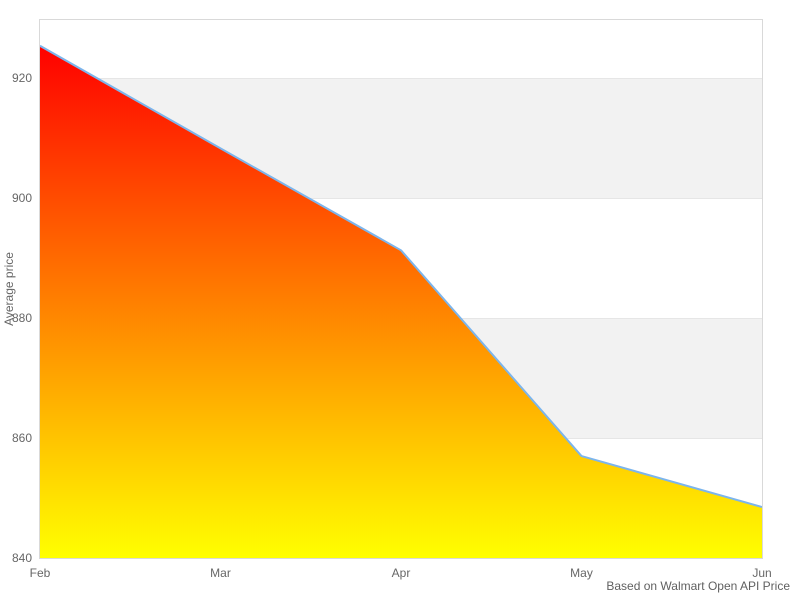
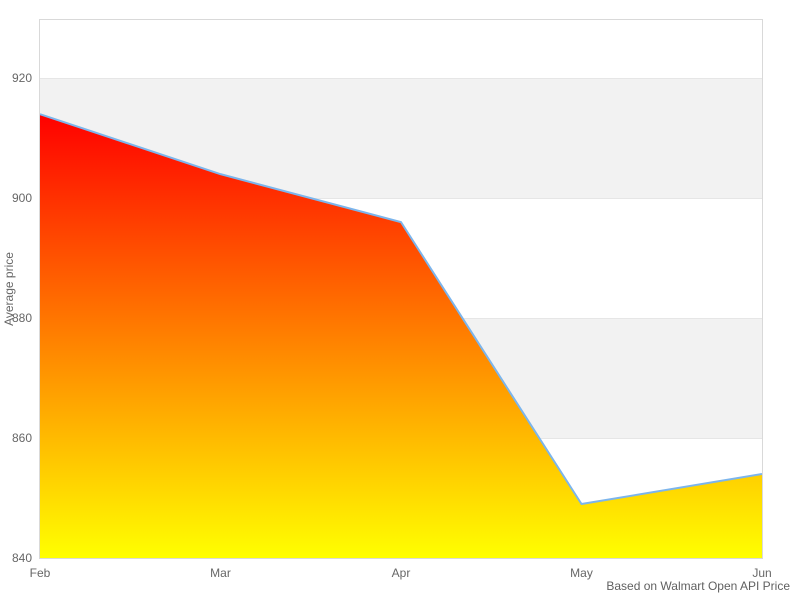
Feb: 925 -> 914
Mar: 908 -> 904
Apr: 891 -> 896
May: 857 -> 849
Jun: 848 -> 854
